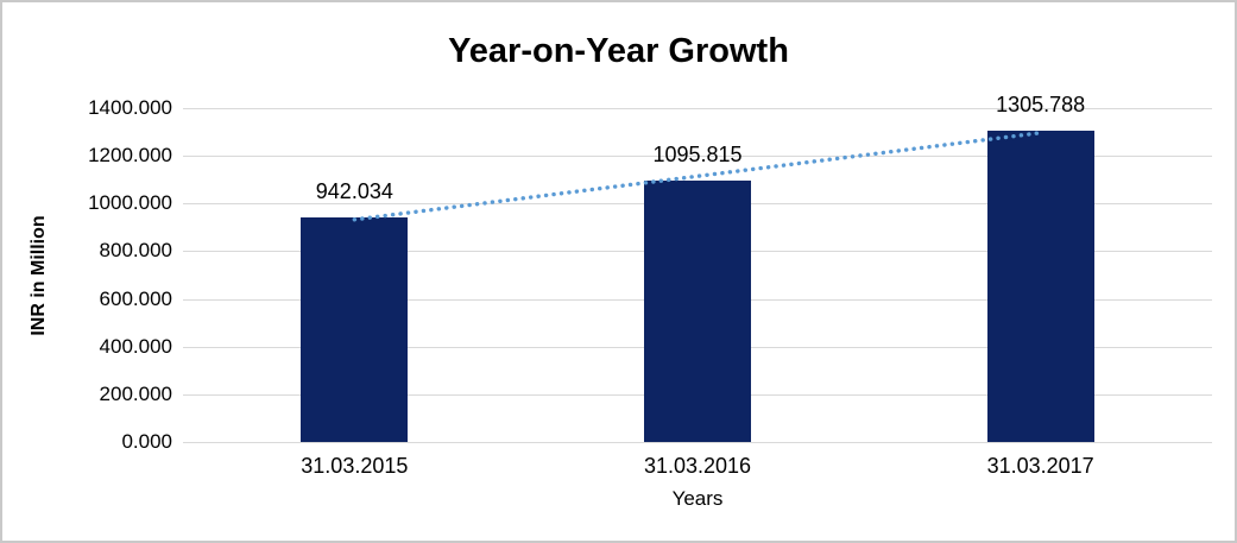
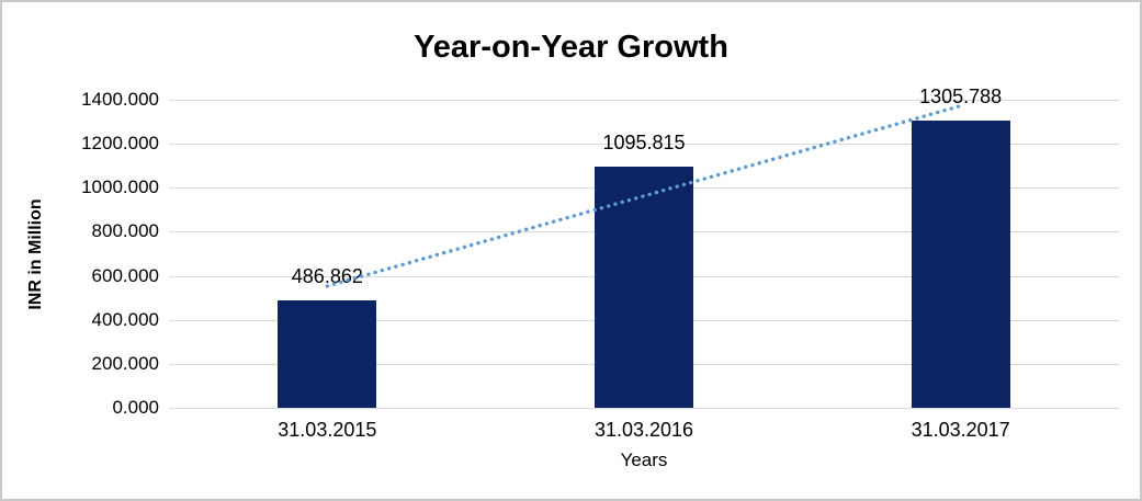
31.03.2015: 942.034 -> 486.862
